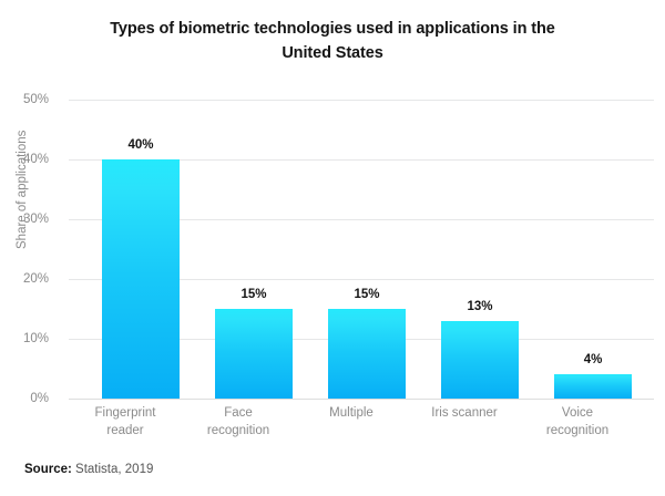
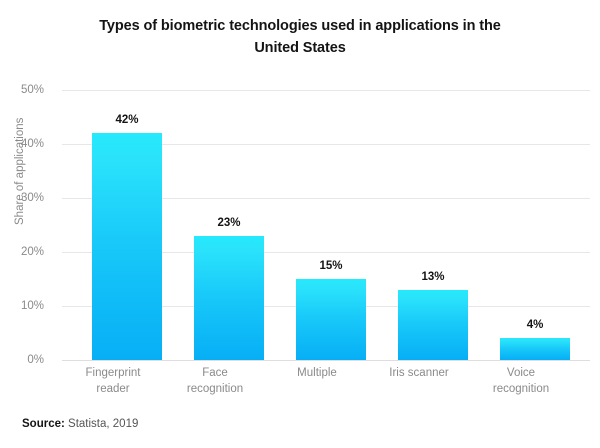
Fingerprint reader: 40% -> 42%
Face recognition: 15% -> 23%
